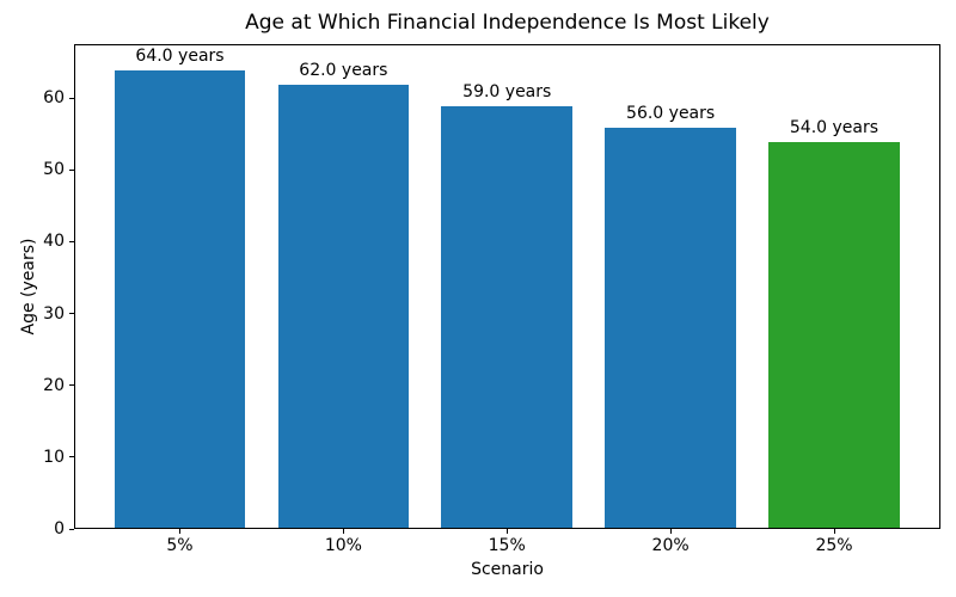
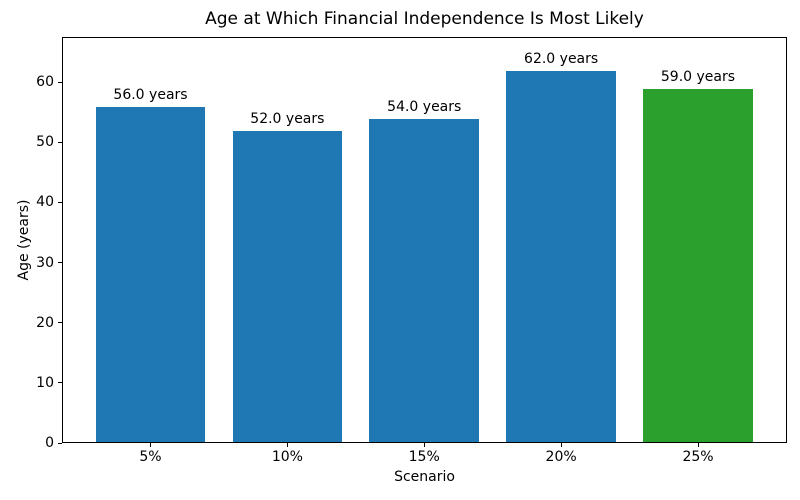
5%: 64.0 -> 56.0
10%: 62.0 -> 52.0
15%: 59.0 -> 54.0
20%: 56.0 -> 62.0
25%: 54.0 -> 59.0
